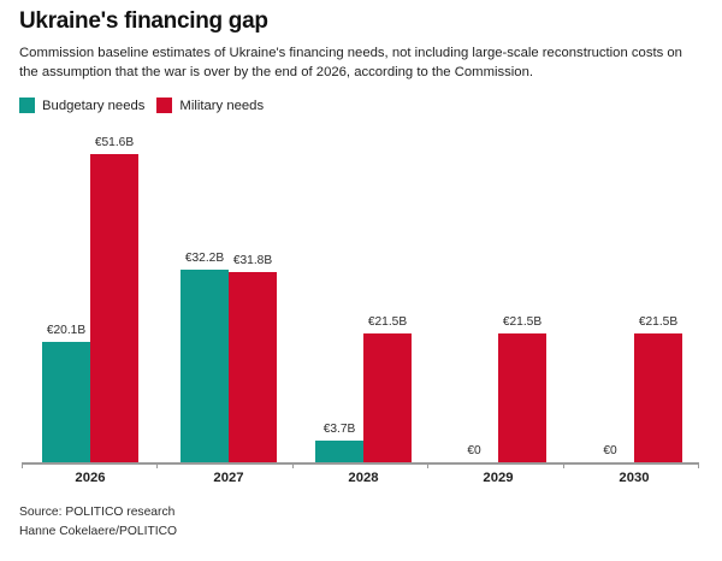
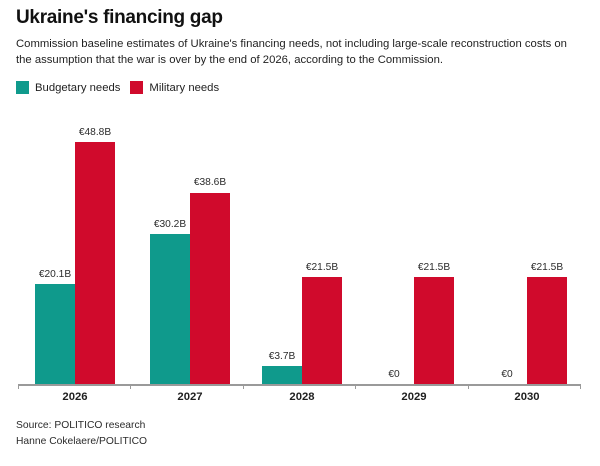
Military needs/2026: €51.6B -> €48.8B
Budgetary needs/2027: €32.2B -> €30.2B
Military needs/2027: €31.8B -> €38.6B
